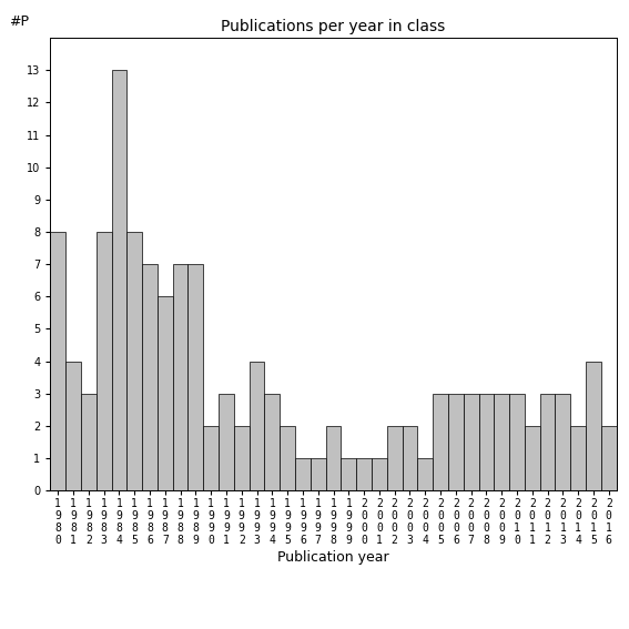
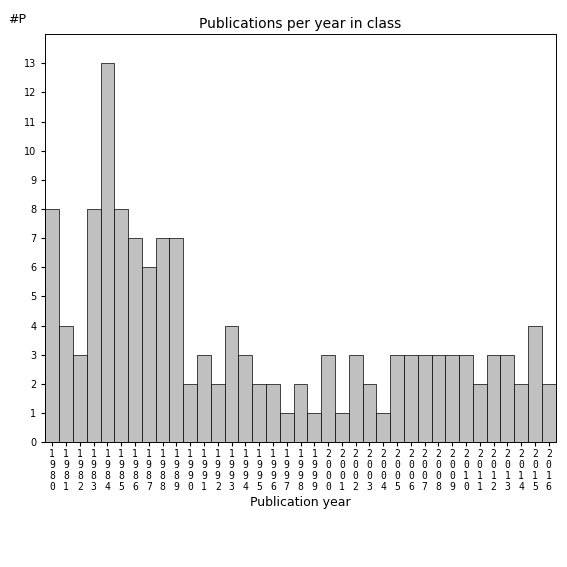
1 9 9 6: 1 -> 2
2 0 0 0: 1 -> 3
2 0 0 2: 2 -> 3
